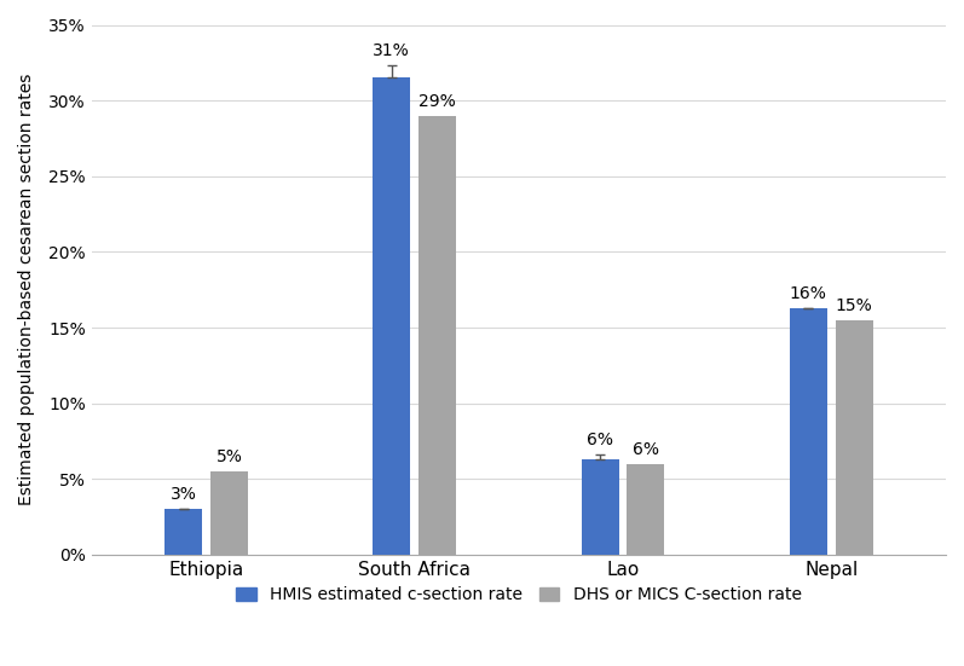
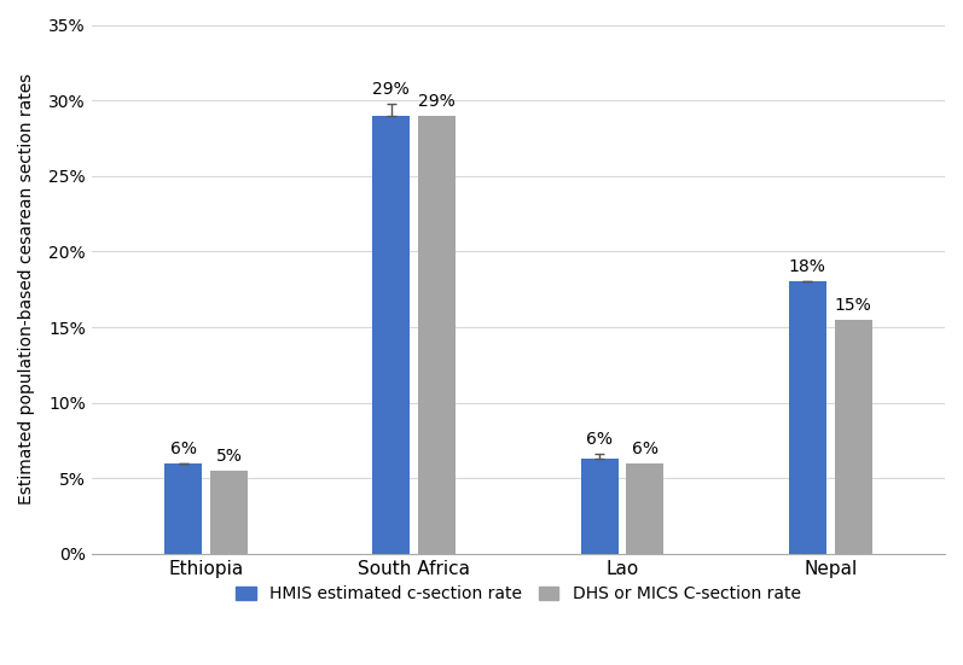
HMIS estimated c-section rate/Ethiopia: 3% -> 6%
HMIS estimated c-section rate/South Africa: 31% -> 29%
HMIS estimated c-section rate/Nepal: 16% -> 18%
